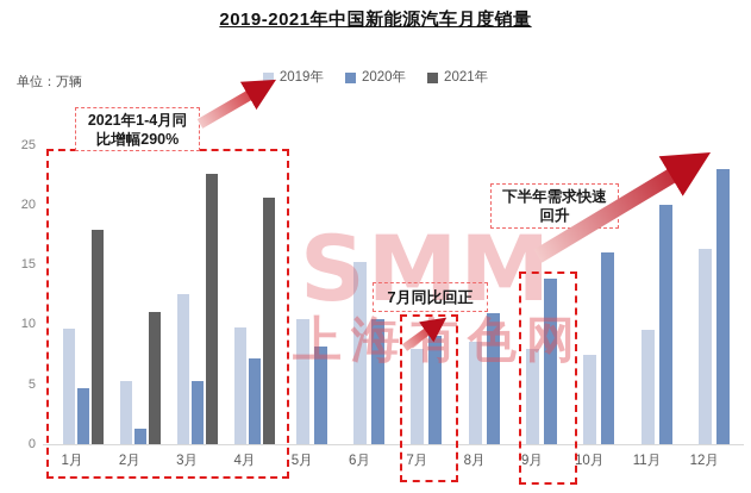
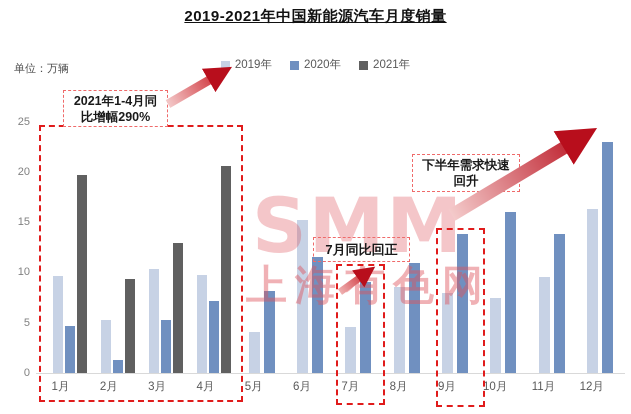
2021年/1月: 17.9 -> 19.7
2021年/2月: 11.0 -> 9.3
2019年/3月: 12.5 -> 10.3
2021年/3月: 22.6 -> 12.9
2019年/5月: 10.4 -> 4.1
2020年/6月: 10.4 -> 11.5
2019年/7月: 8.0 -> 4.6
2020年/11月: 20.0 -> 13.8
